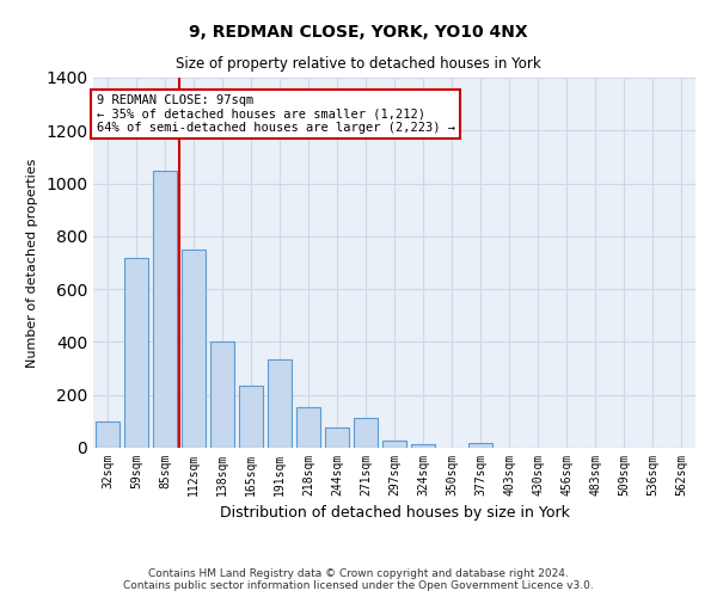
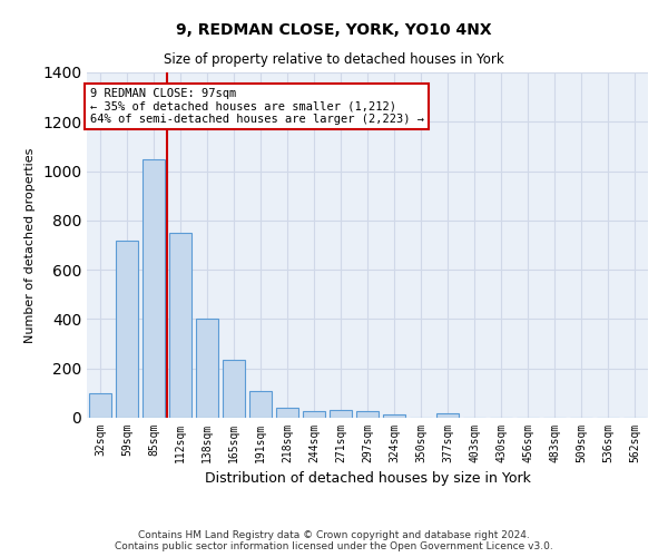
191sqm: 335 -> 110
218sqm: 155 -> 40
244sqm: 75 -> 25
271sqm: 115 -> 30
